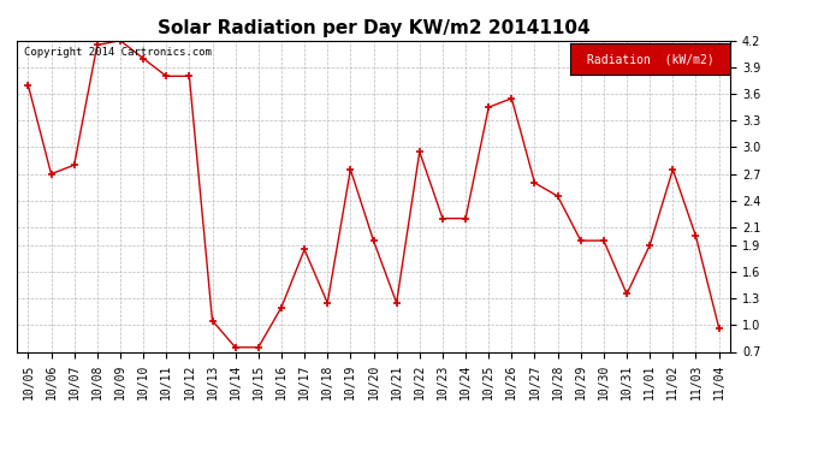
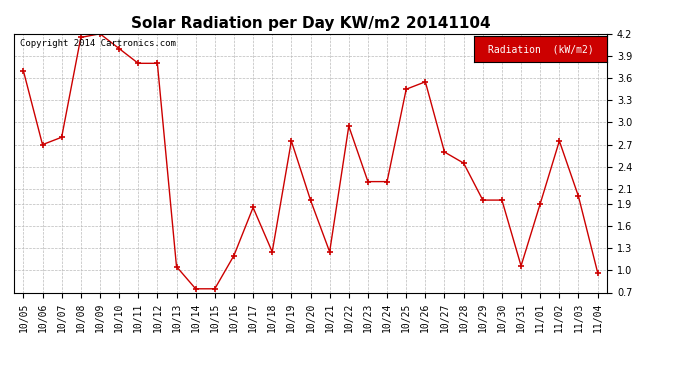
10/31: 1.35 -> 1.06
